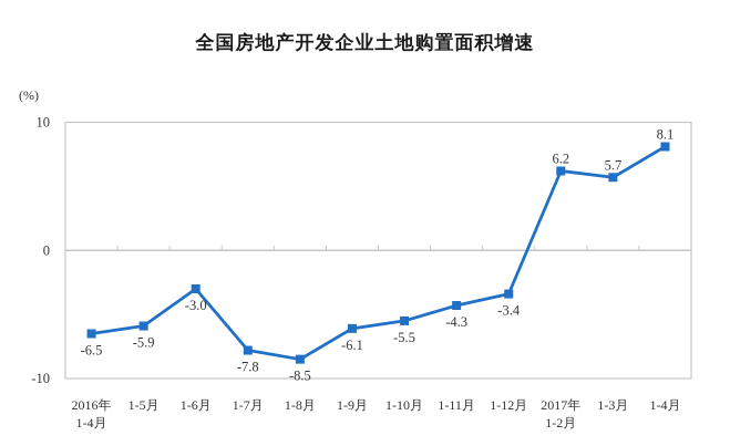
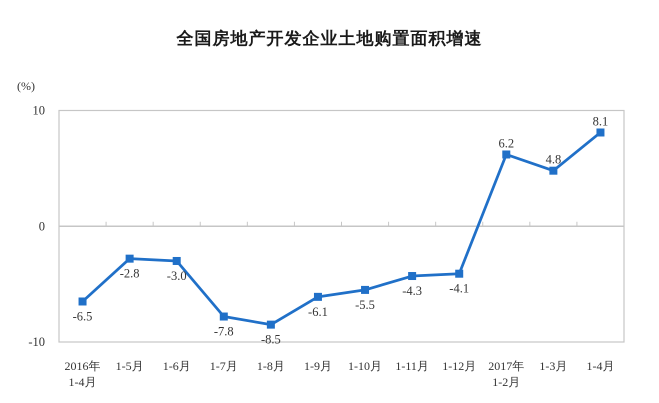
1-5月: -5.9 -> -2.8
1-12月: -3.4 -> -4.1
1-3月: 5.7 -> 4.8
